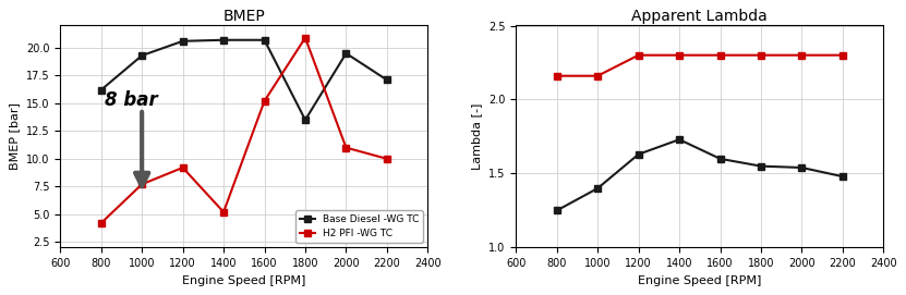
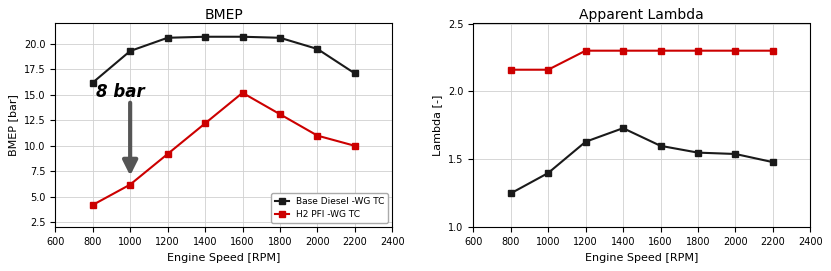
BMEP/H2 PFI -WG TC/1000: 7.7 -> 6.2
BMEP/H2 PFI -WG TC/1400: 5.2 -> 12.2
BMEP/Base Diesel -WG TC/1800: 13.5 -> 20.6
BMEP/H2 PFI -WG TC/1800: 20.9 -> 13.1
